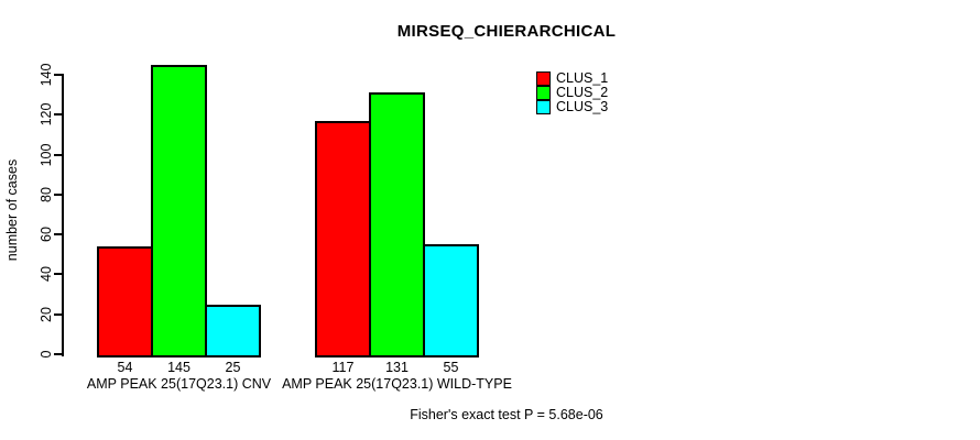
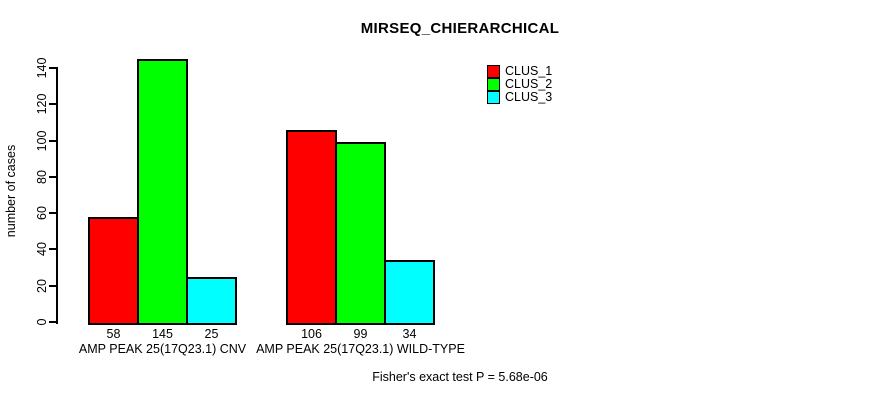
CLUS_1/AMP PEAK 25(17Q23.1) CNV: 54 -> 58
CLUS_1/AMP PEAK 25(17Q23.1) WILD-TYPE: 117 -> 106
CLUS_2/AMP PEAK 25(17Q23.1) WILD-TYPE: 131 -> 99
CLUS_3/AMP PEAK 25(17Q23.1) WILD-TYPE: 55 -> 34
